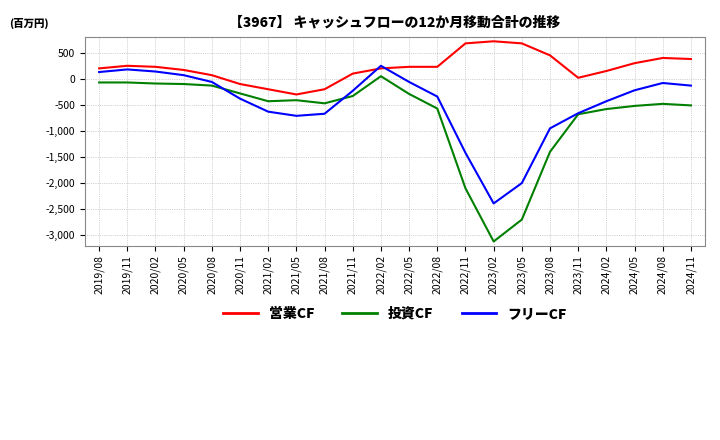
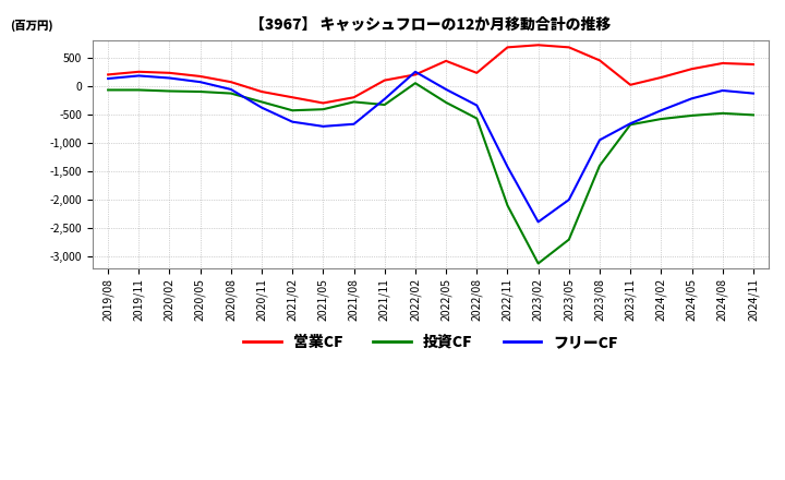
投資CF/2021/08: -470 -> -280
営業CF/2022/05: 230 -> 440
